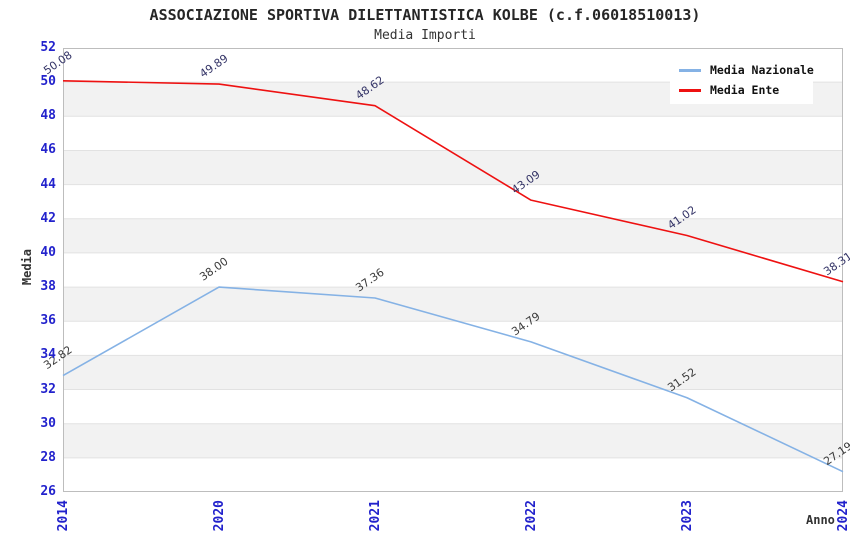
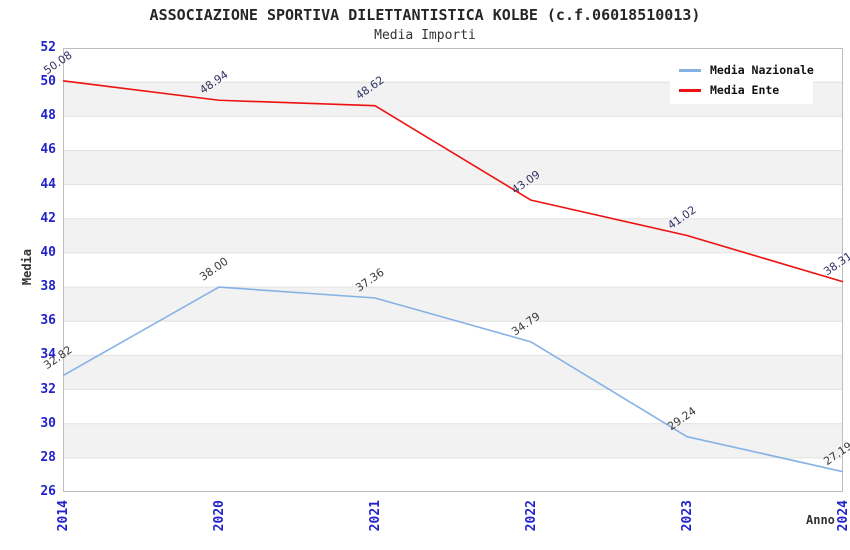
Media Ente/2020: 49.89 -> 48.94
Media Nazionale/2023: 31.52 -> 29.24
